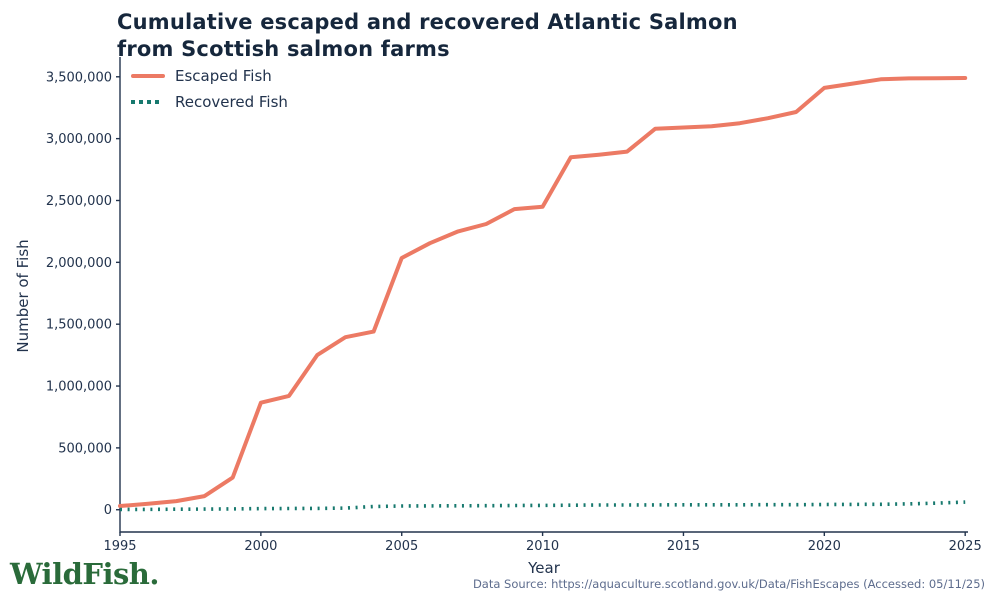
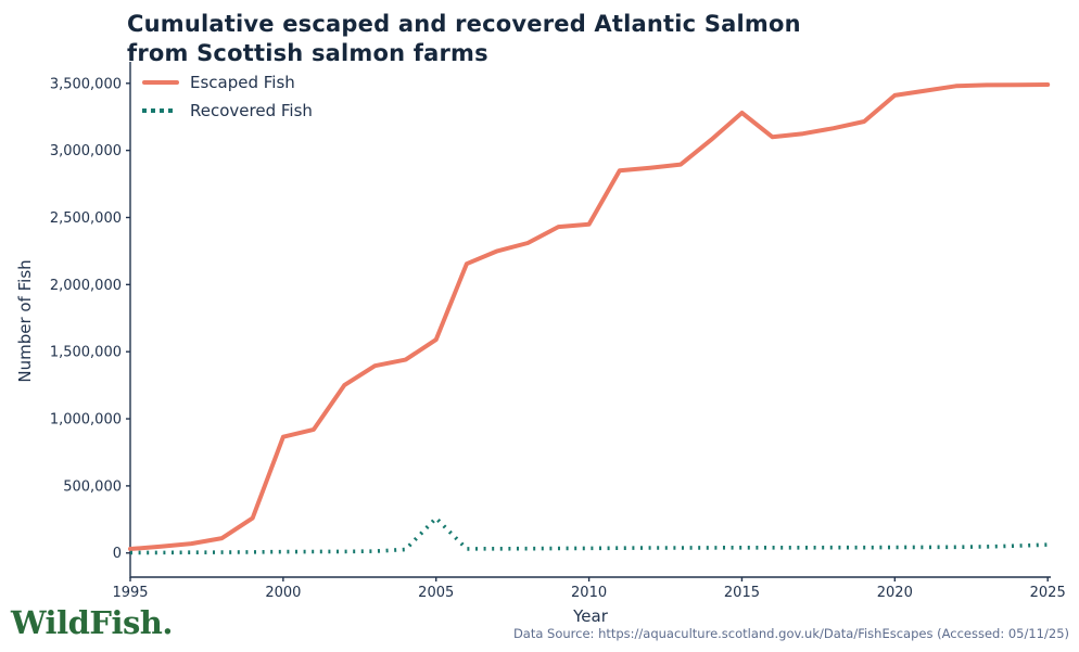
Escaped Fish/2005: 2040000 -> 1590000
Recovered Fish/2005: 30000 -> 260000
Escaped Fish/2015: 3090000 -> 3280000
